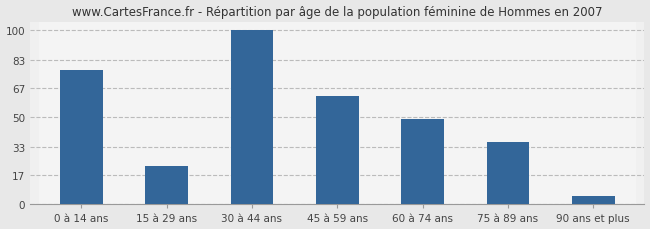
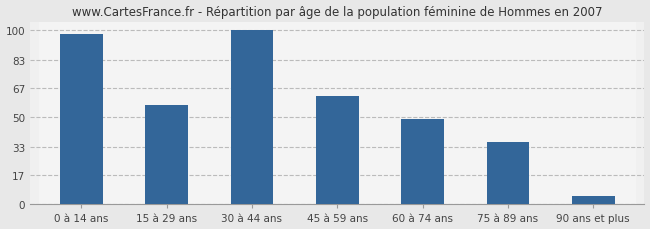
0 à 14 ans: 77 -> 98
15 à 29 ans: 22 -> 57
